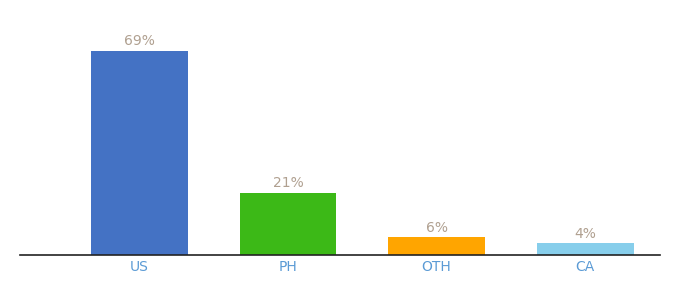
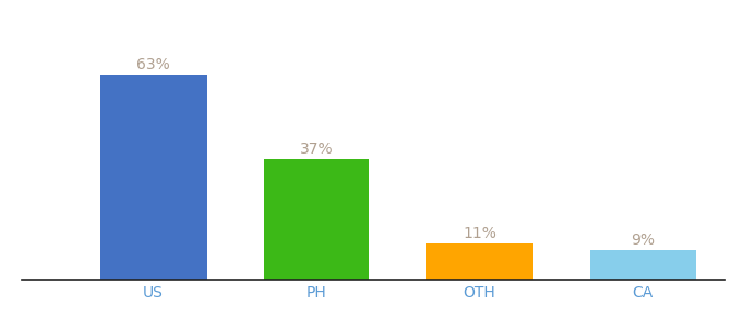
US: 69% -> 63%
PH: 21% -> 37%
OTH: 6% -> 11%
CA: 4% -> 9%
